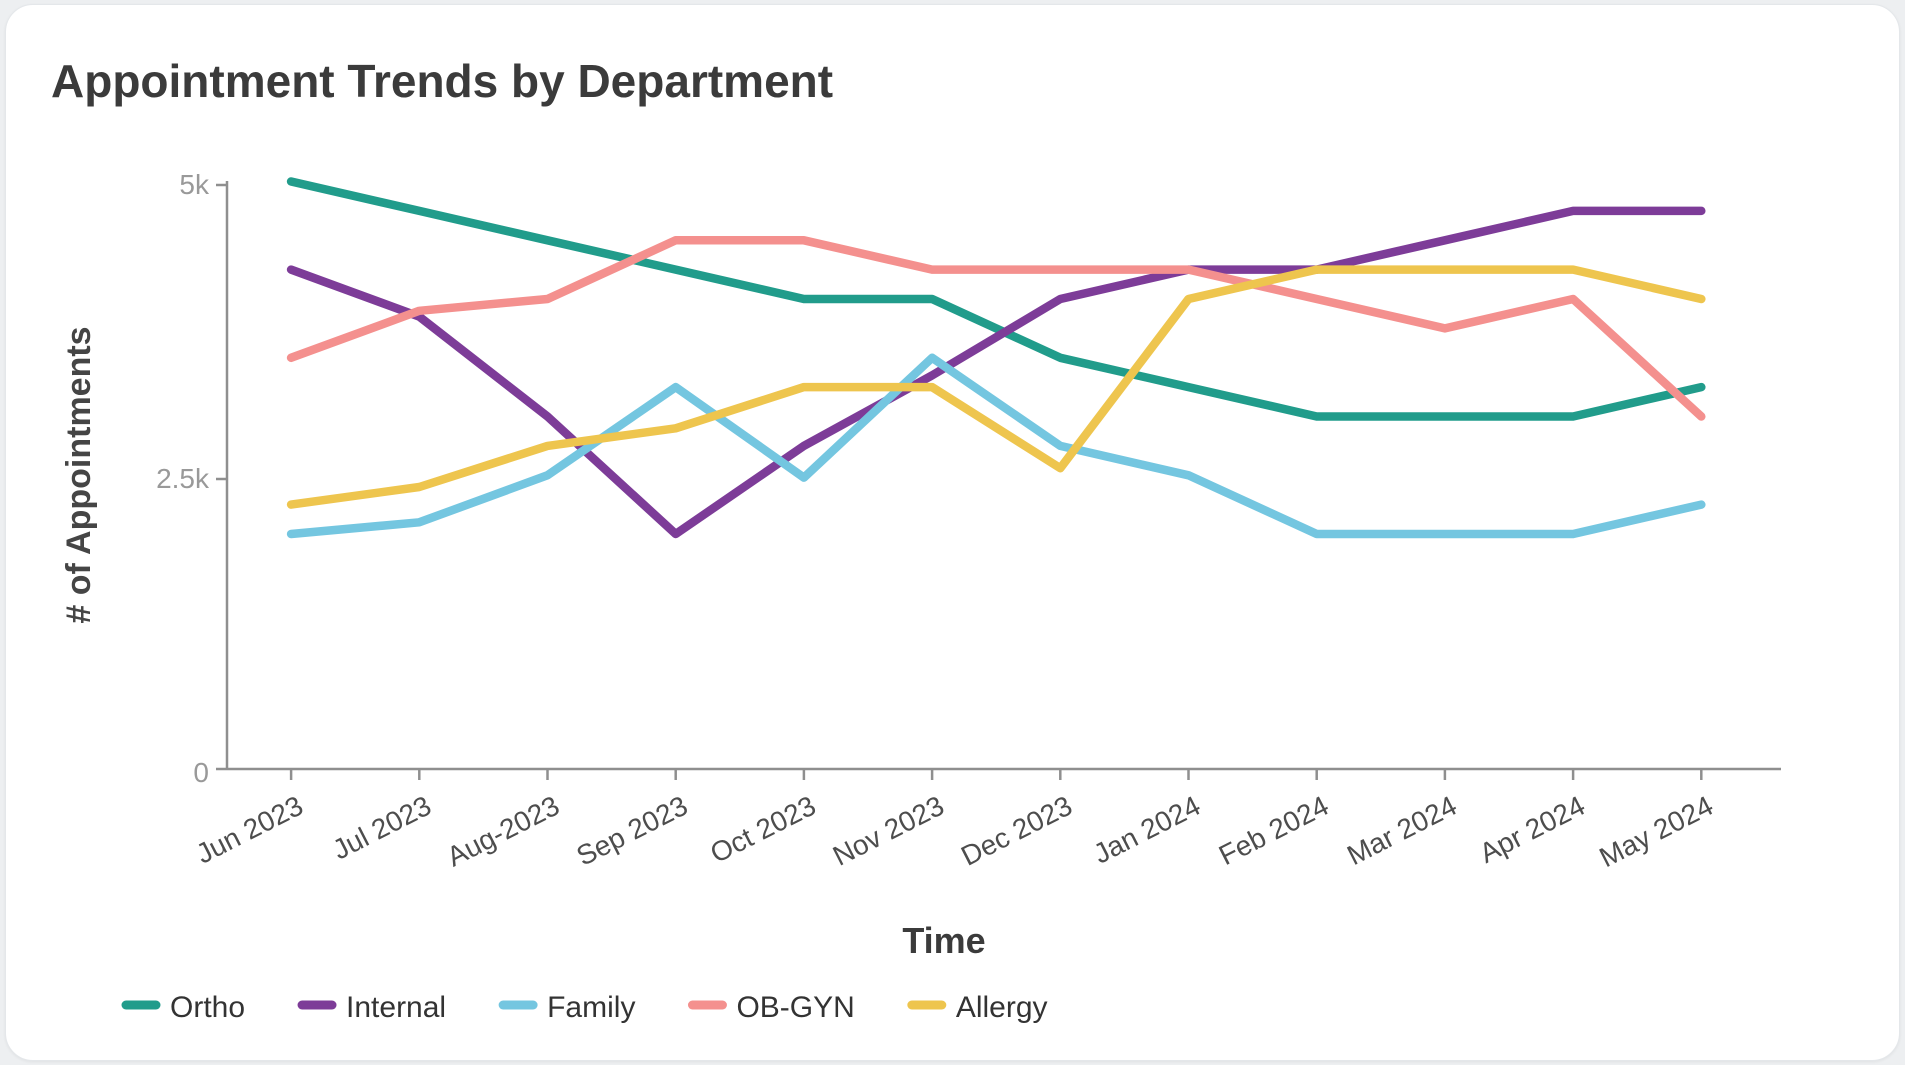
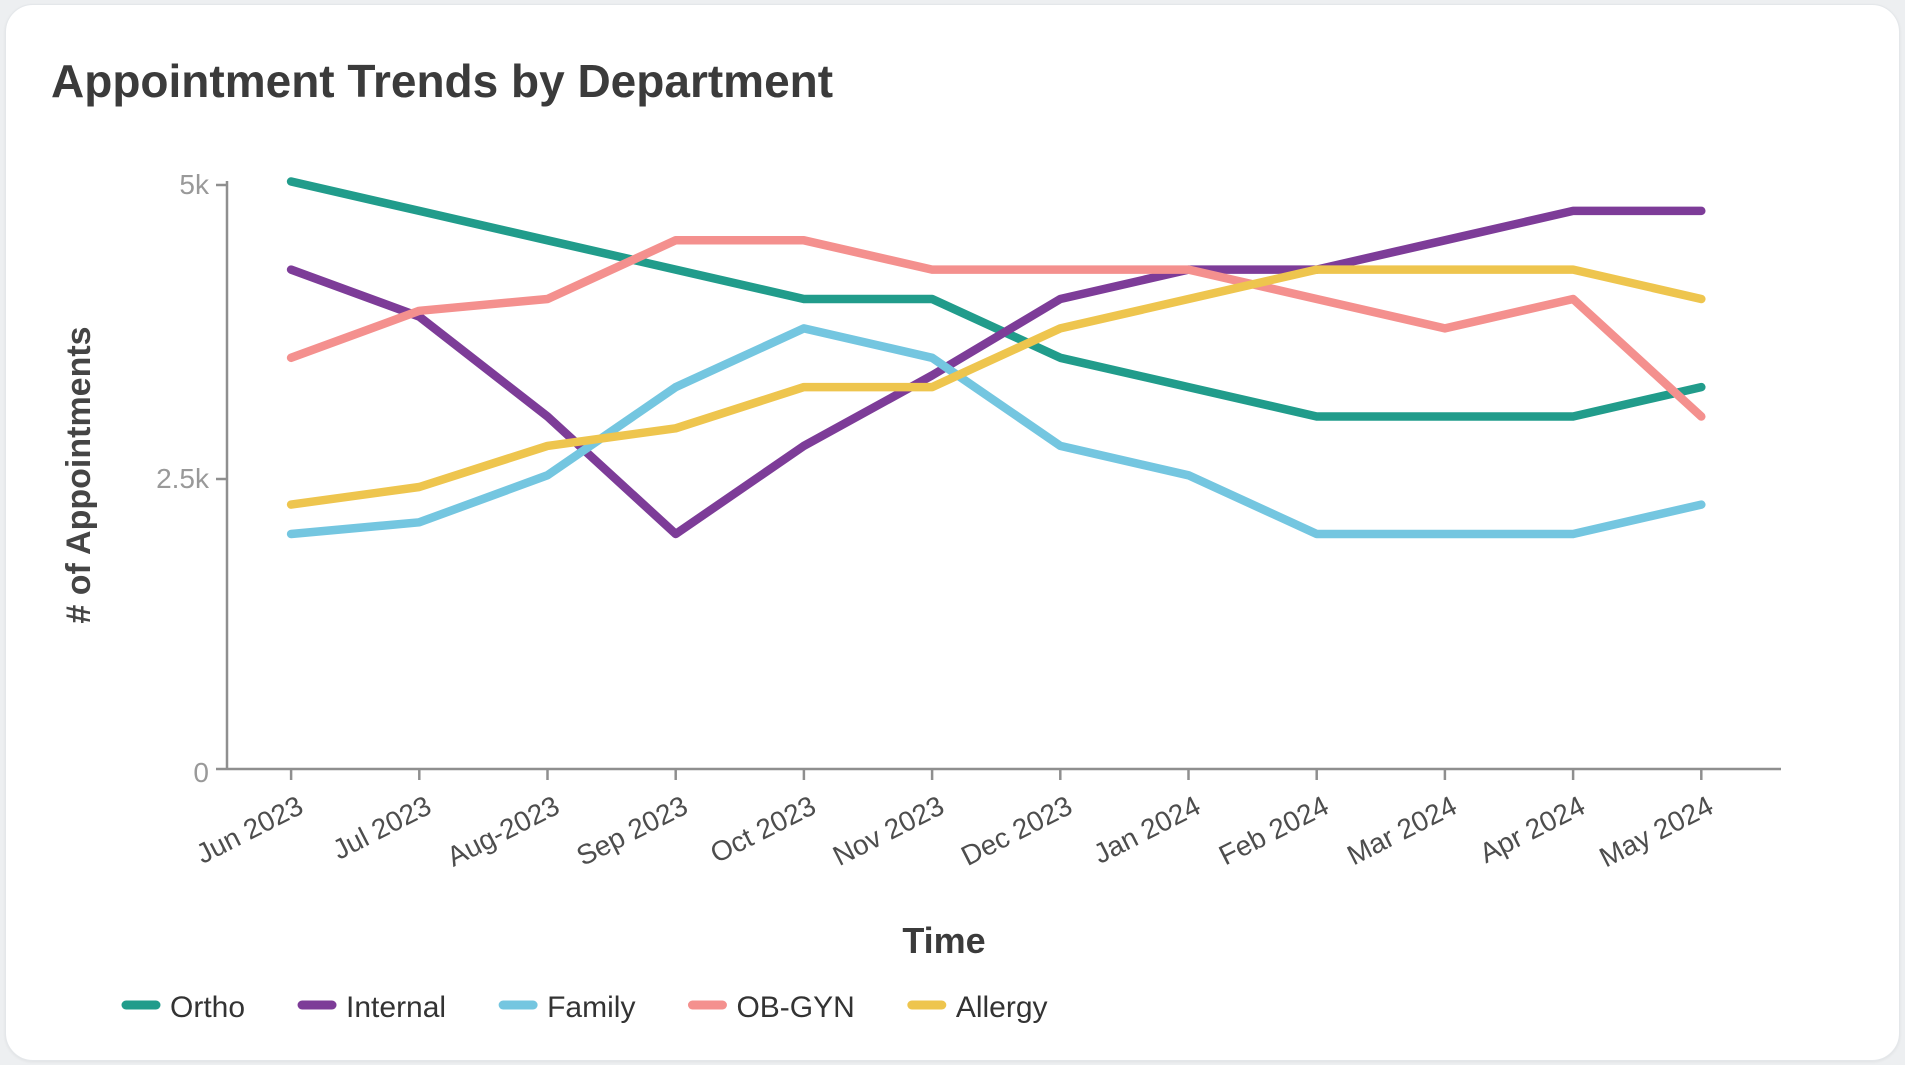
Family/Oct 2023: 2.48k -> 3.75k
Allergy/Dec 2023: 2.56k -> 3.75k
